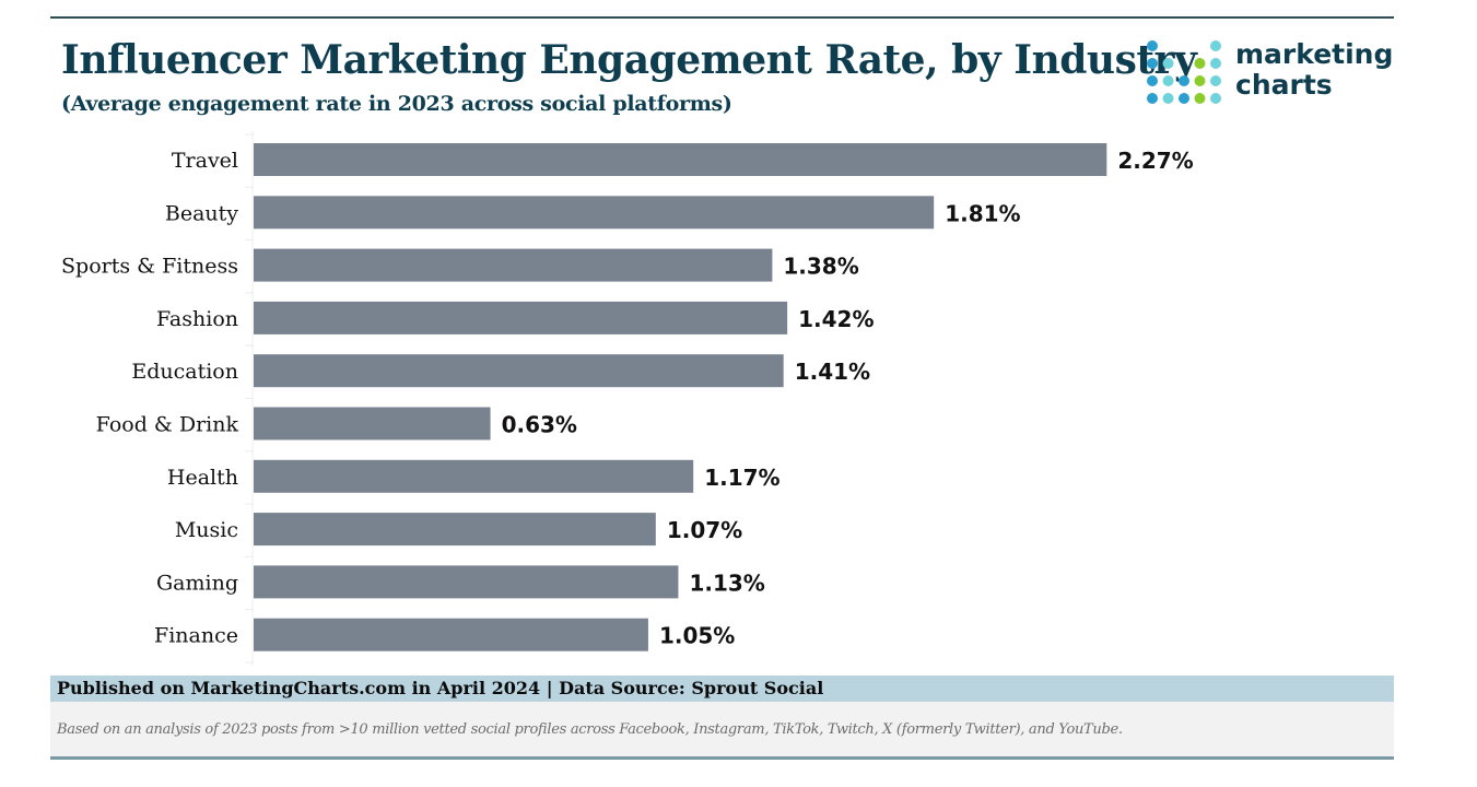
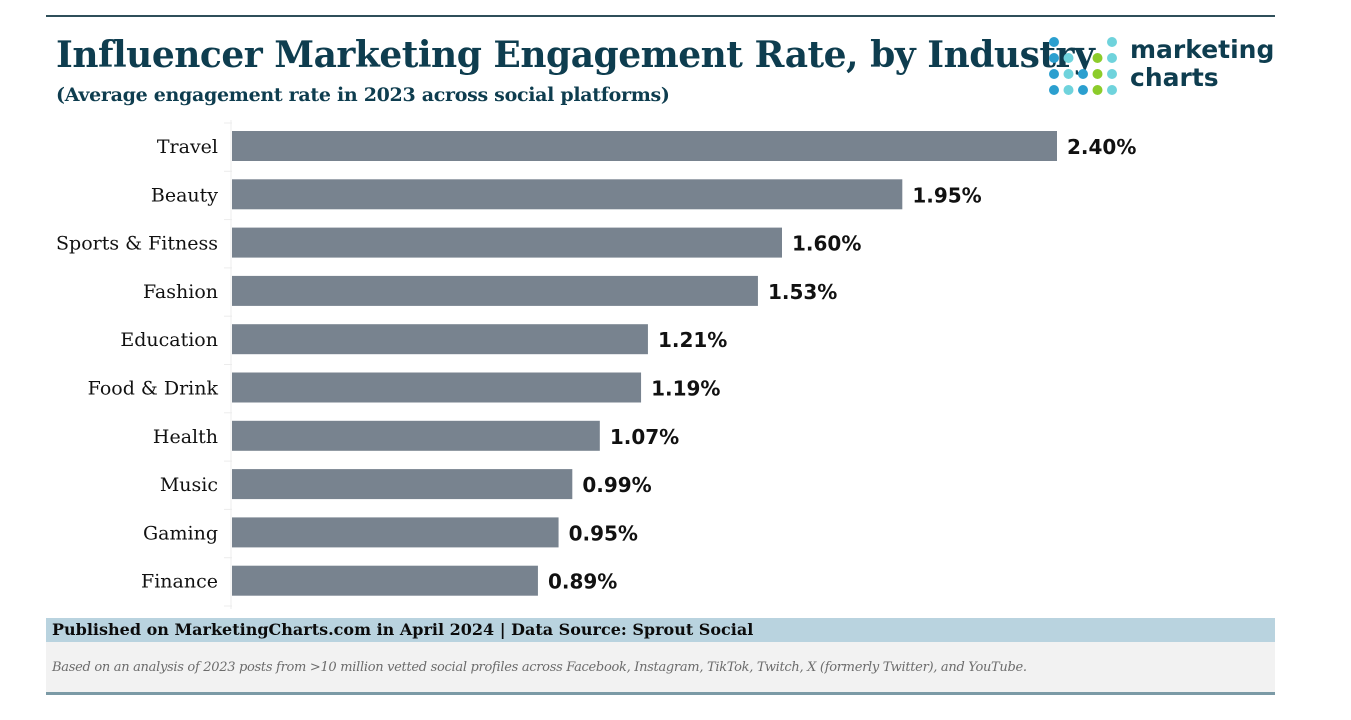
Travel: 2.27% -> 2.40%
Beauty: 1.81% -> 1.95%
Sports & Fitness: 1.38% -> 1.60%
Fashion: 1.42% -> 1.53%
Education: 1.41% -> 1.21%
Food & Drink: 0.63% -> 1.19%
Health: 1.17% -> 1.07%
Music: 1.07% -> 0.99%
Gaming: 1.13% -> 0.95%
Finance: 1.05% -> 0.89%
